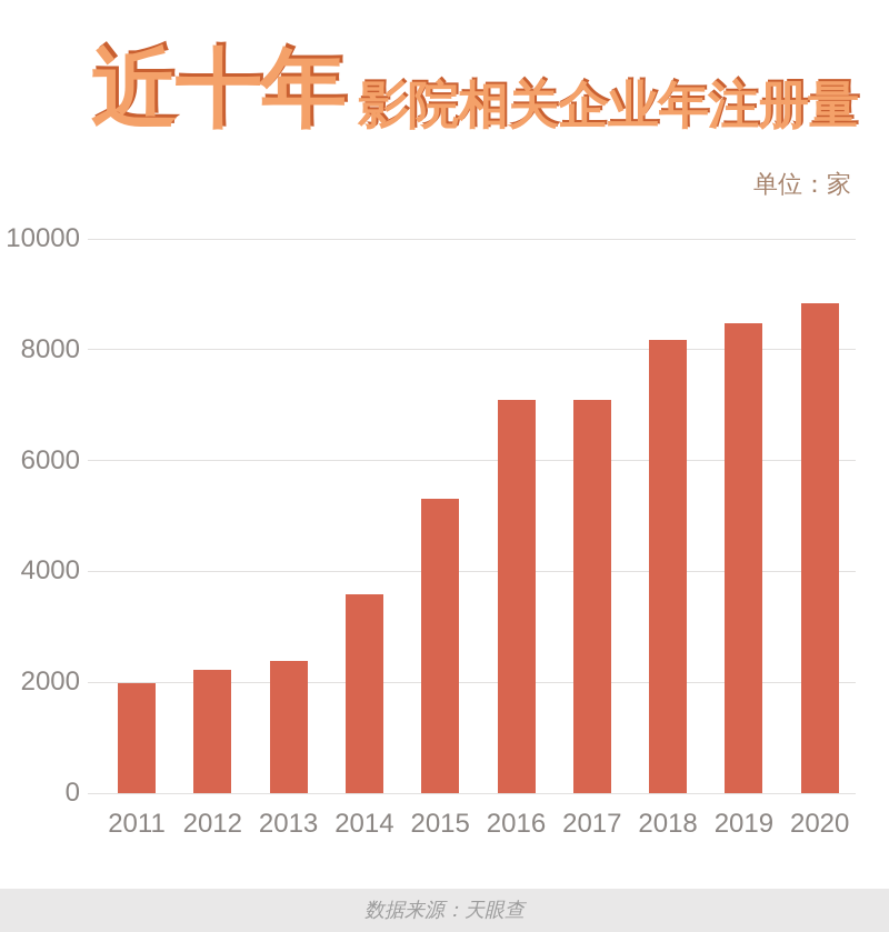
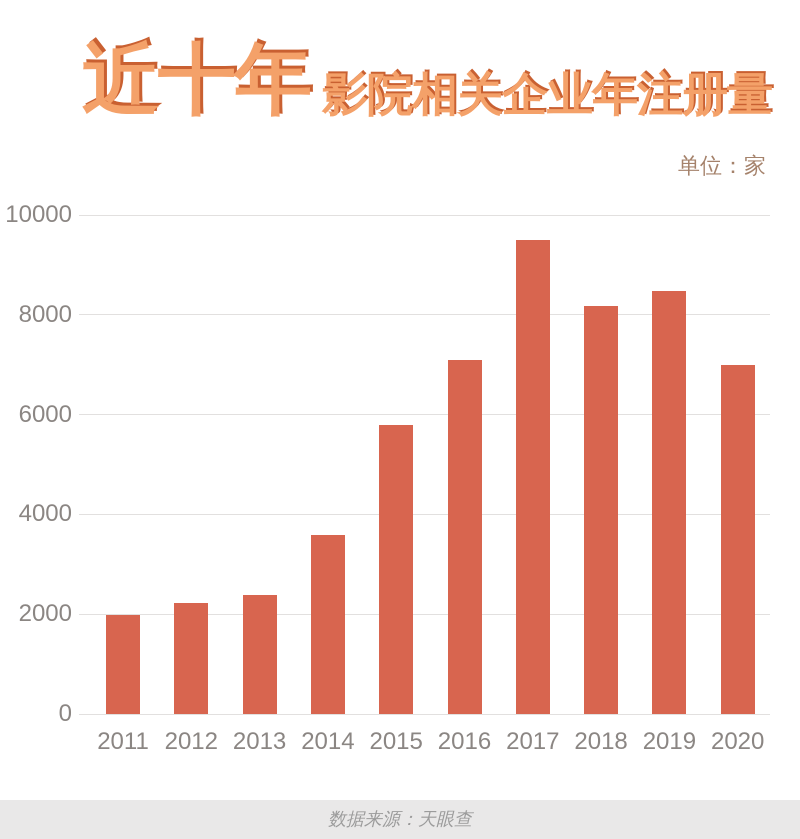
2015: 5300 -> 5800
2017: 7100 -> 9500
2020: 8800 -> 7000
